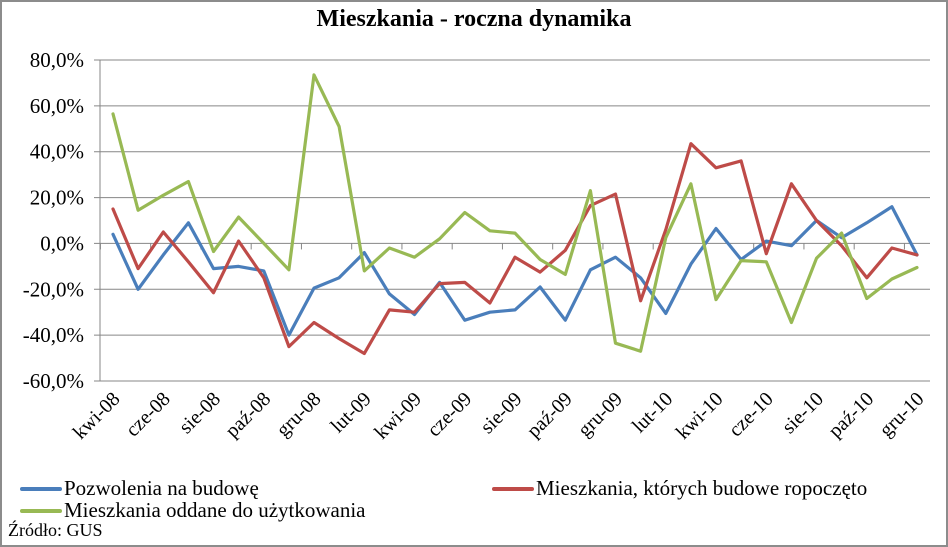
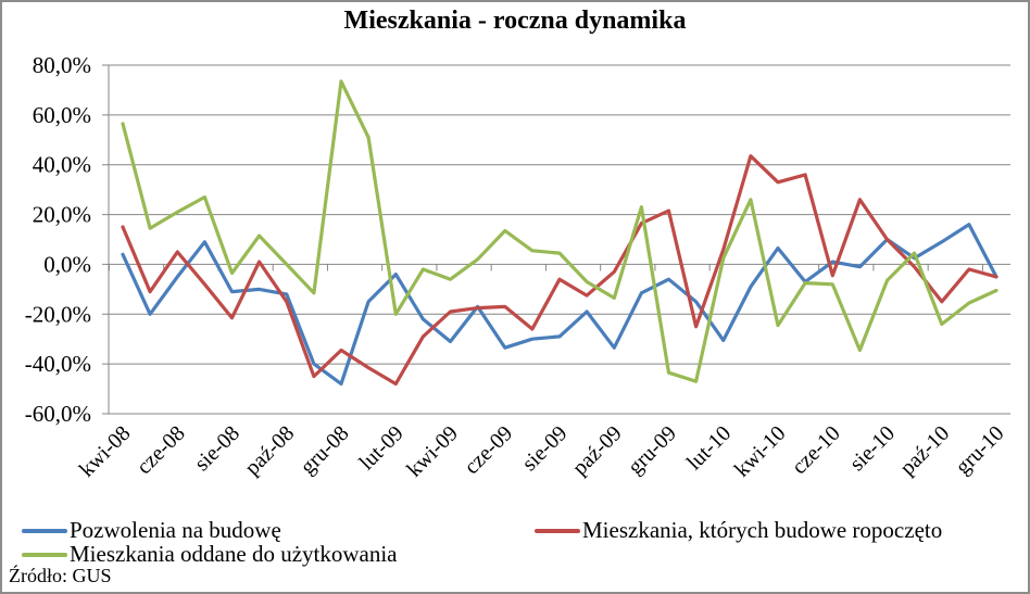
Pozwolenia na budowę/gru-08: -20% -> -48%
Mieszkania oddane do użytkowania/lut-09: -12% -> -20%
Mieszkania, których budowe ropoczęto/kwi-09: -30% -> -19%
